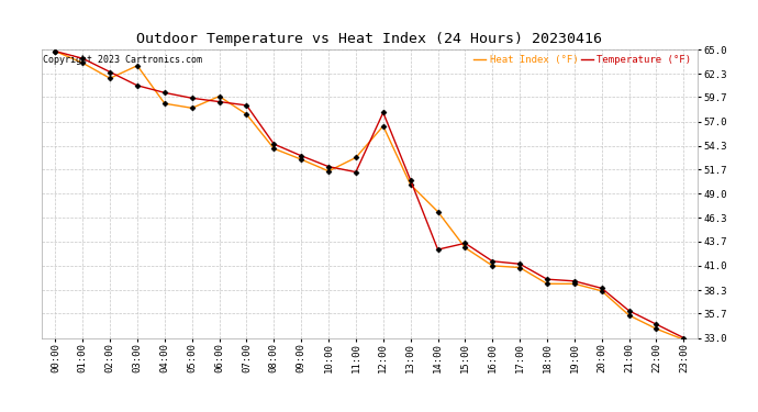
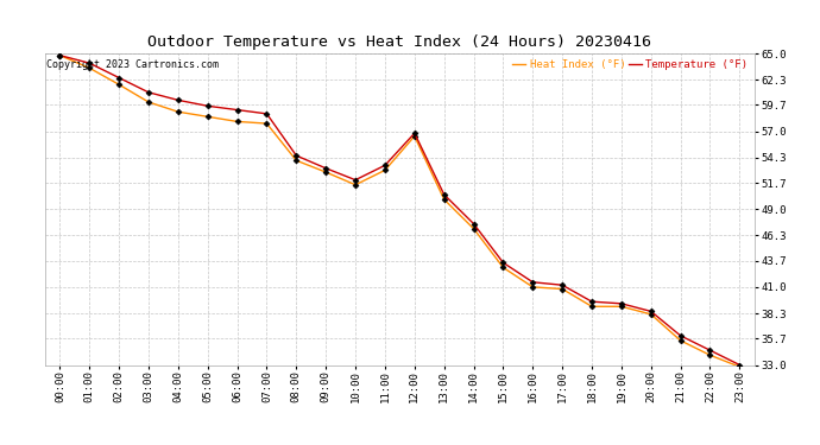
Heat Index (°F)/03:00: 63.2 -> 60.0
Heat Index (°F)/06:00: 59.8 -> 58.0
Temperature (°F)/11:00: 51.4 -> 53.5
Temperature (°F)/12:00: 58.0 -> 56.8
Temperature (°F)/14:00: 42.8 -> 47.5
